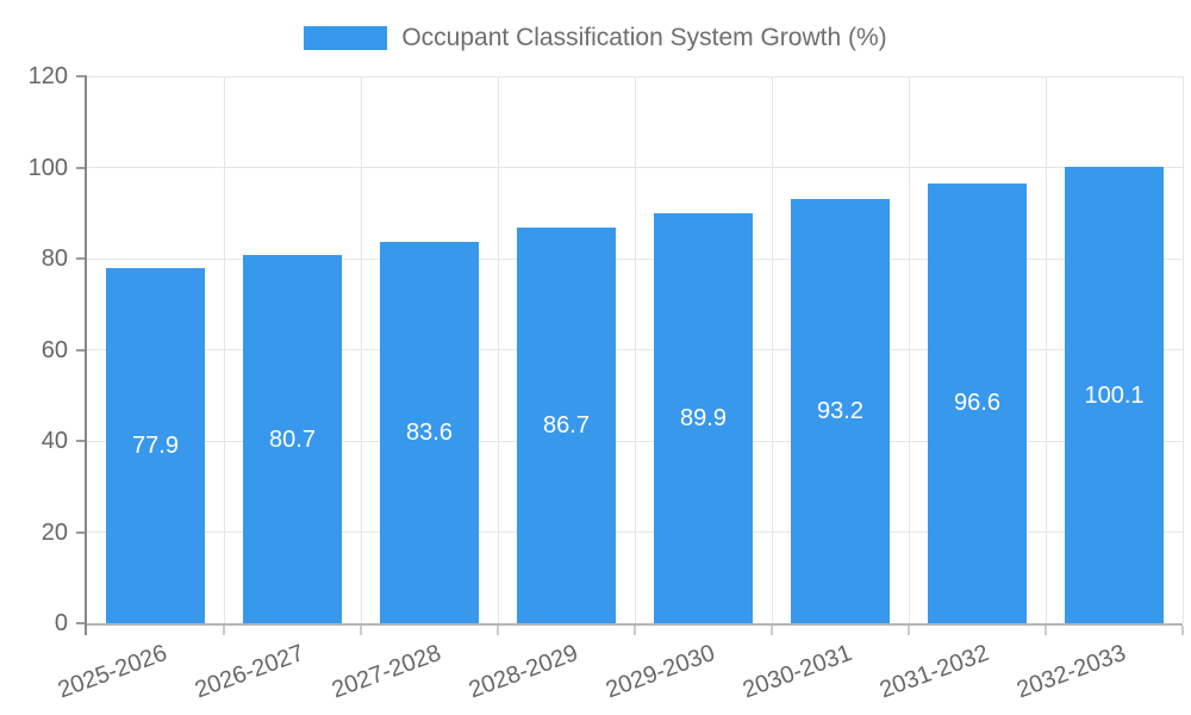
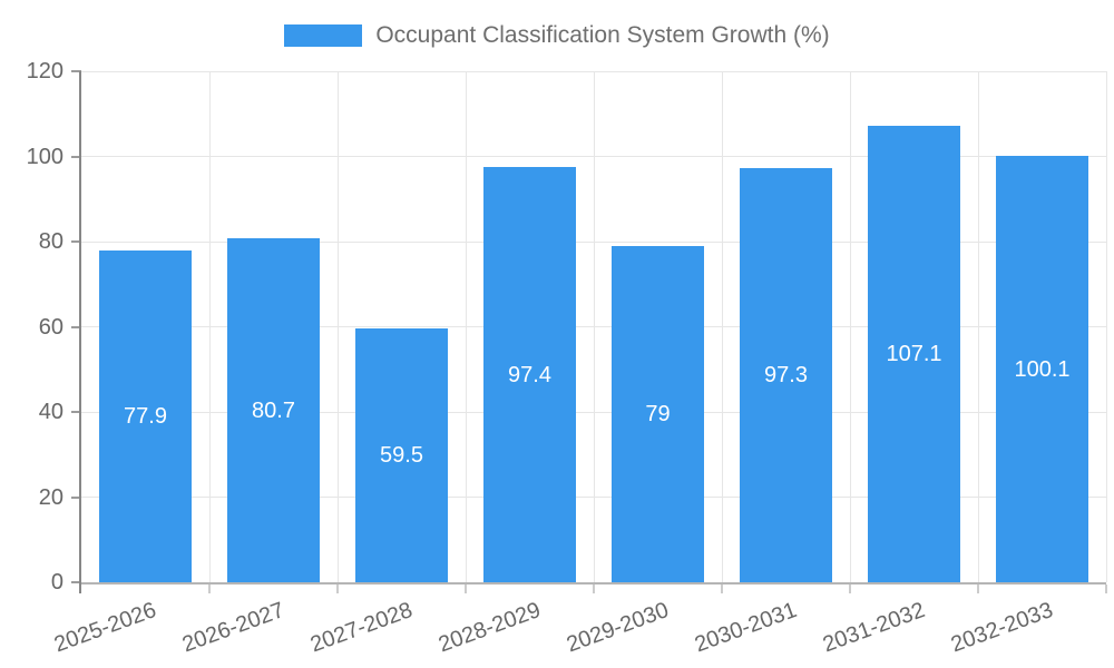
2027-2028: 83.6 -> 59.5
2028-2029: 86.7 -> 97.4
2029-2030: 89.9 -> 79
2030-2031: 93.2 -> 97.3
2031-2032: 96.6 -> 107.1
